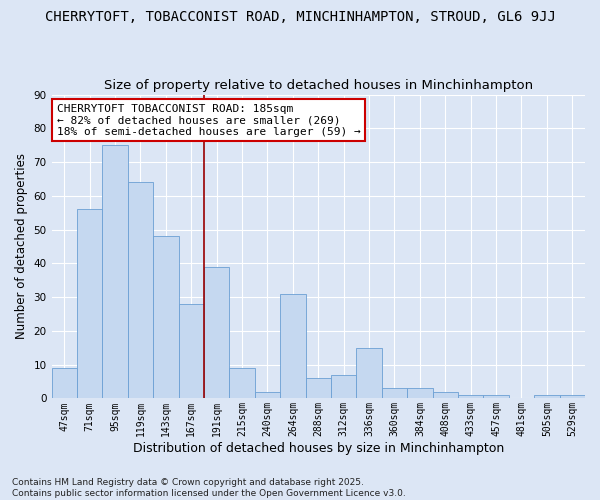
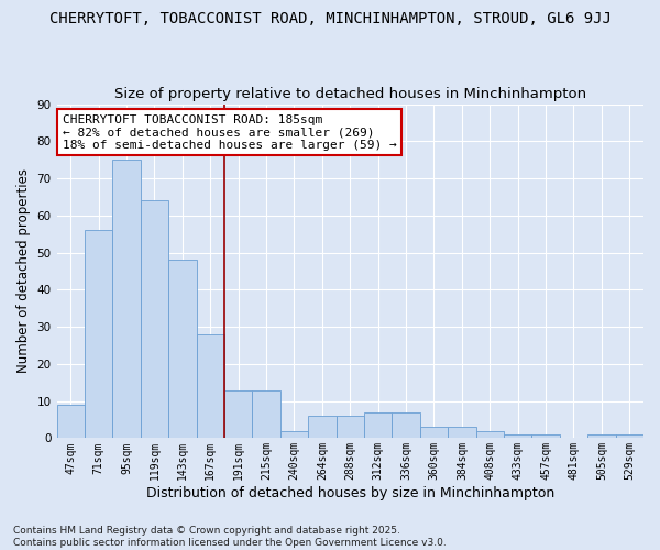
191sqm: 39 -> 13
215sqm: 9 -> 13
264sqm: 31 -> 6
336sqm: 15 -> 7
